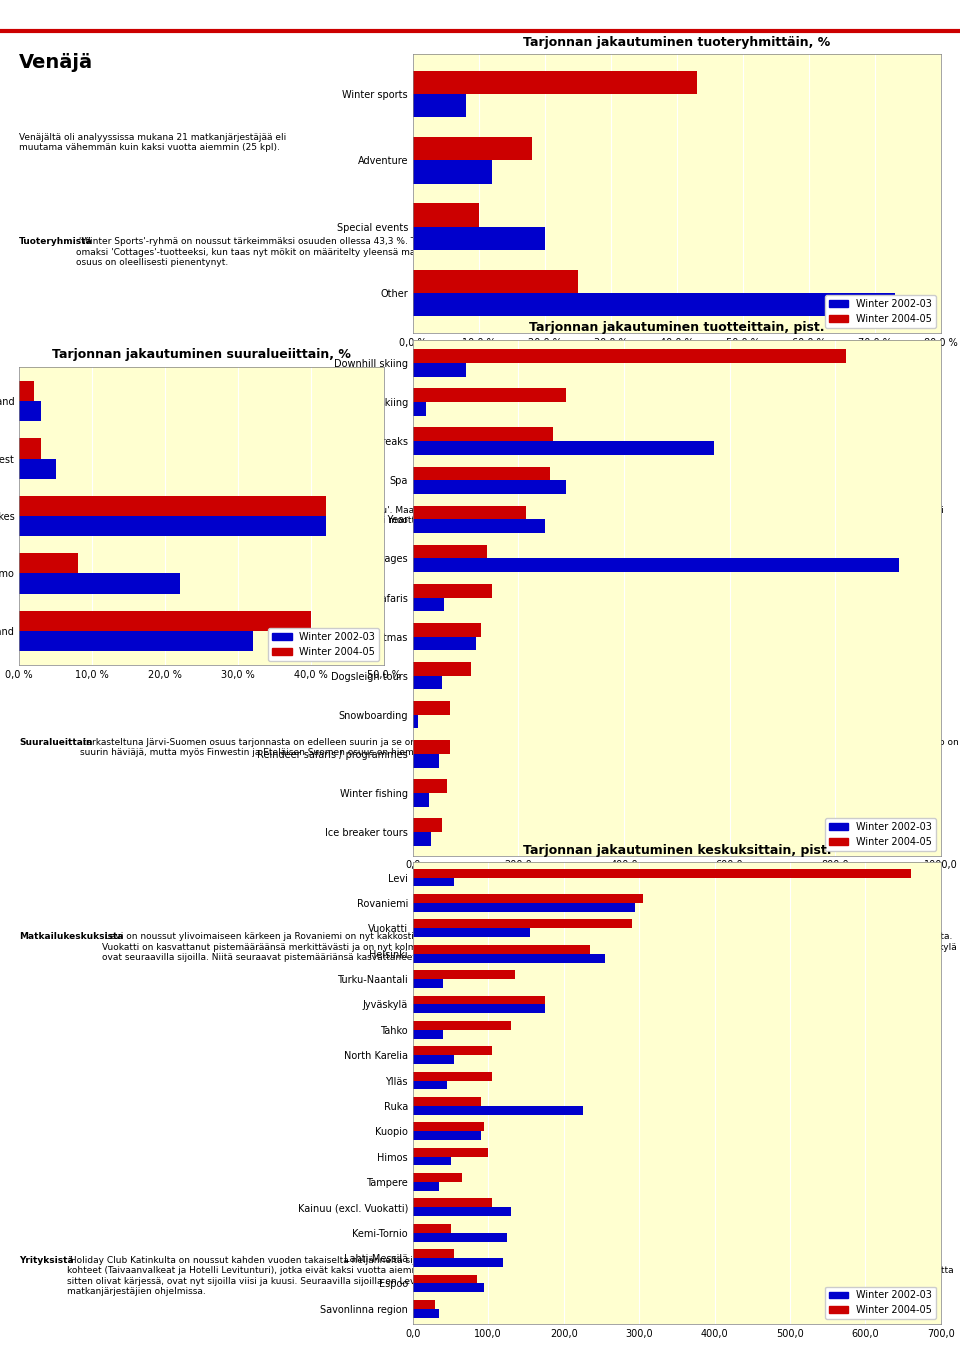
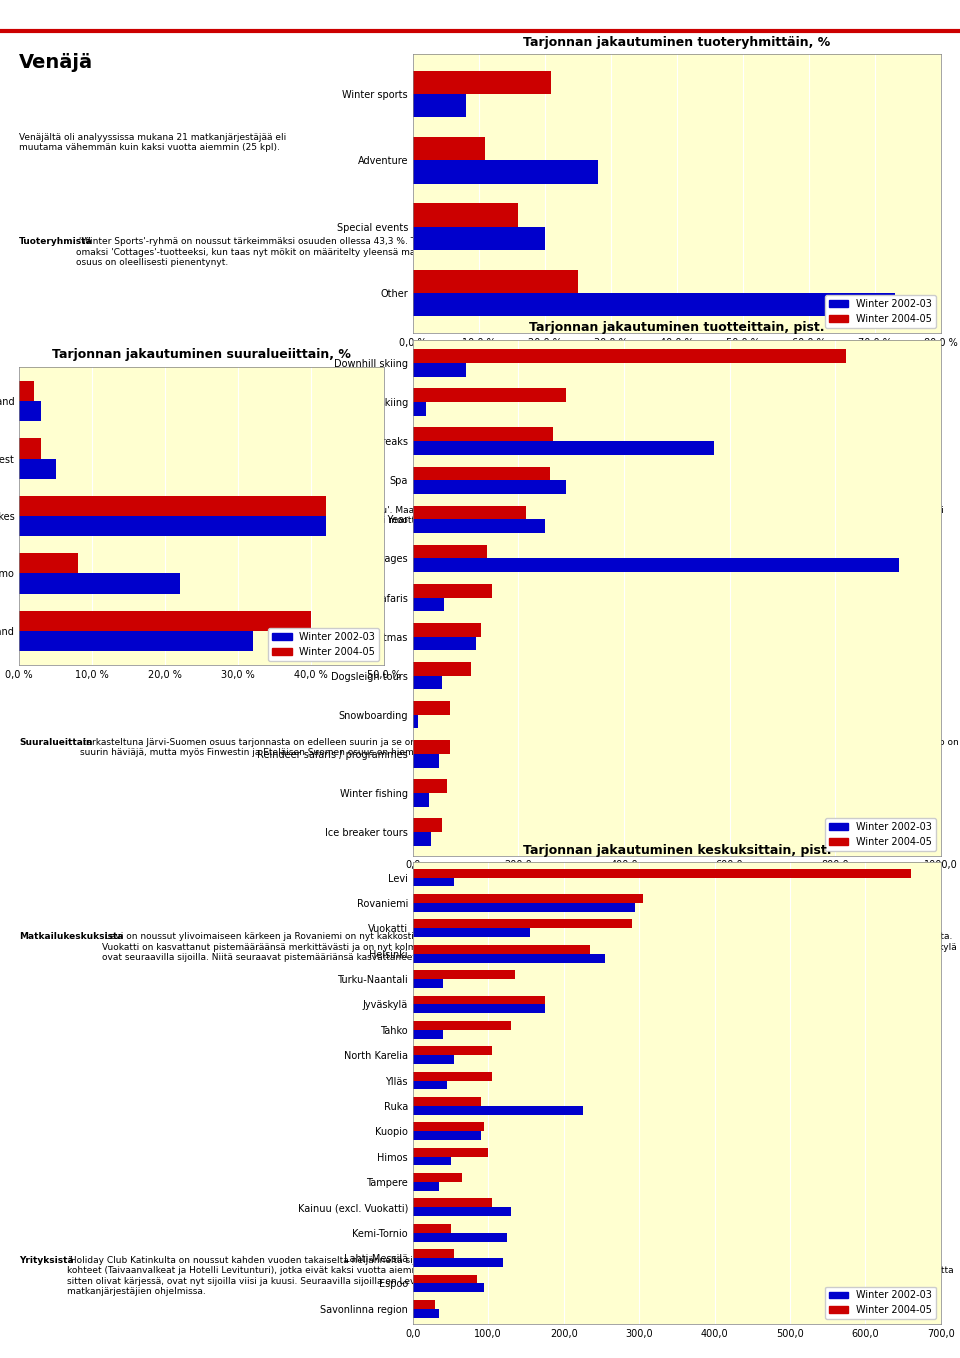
Tarjonnan jakautuminen tuoteryhmittäin, %/Winter 2004-05/Winter sports: 43 % -> 21 %
Tarjonnan jakautuminen tuoteryhmittäin, %/Winter 2004-05/Adventure: 18 % -> 11 %
Tarjonnan jakautuminen tuoteryhmittäin, %/Winter 2002-03/Adventure: 12 % -> 28 %
Tarjonnan jakautuminen tuoteryhmittäin, %/Winter 2004-05/Special events: 10 % -> 16 %
